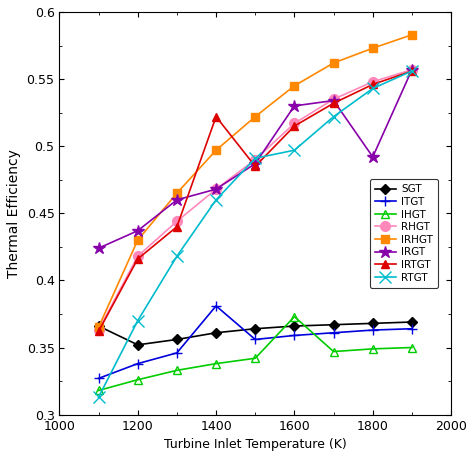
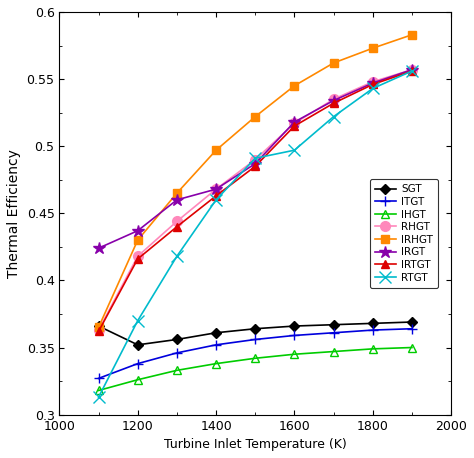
ITGT/1400: 0.381 -> 0.352
IRTGT/1400: 0.522 -> 0.463
IHGT/1600: 0.373 -> 0.345
IRGT/1600: 0.530 -> 0.518
IRGT/1800: 0.492 -> 0.547
